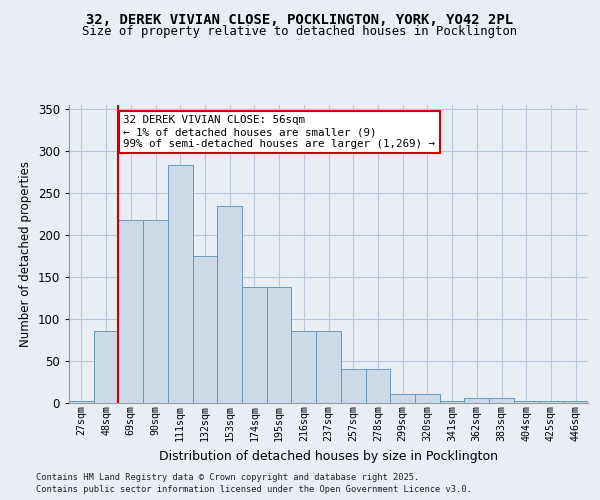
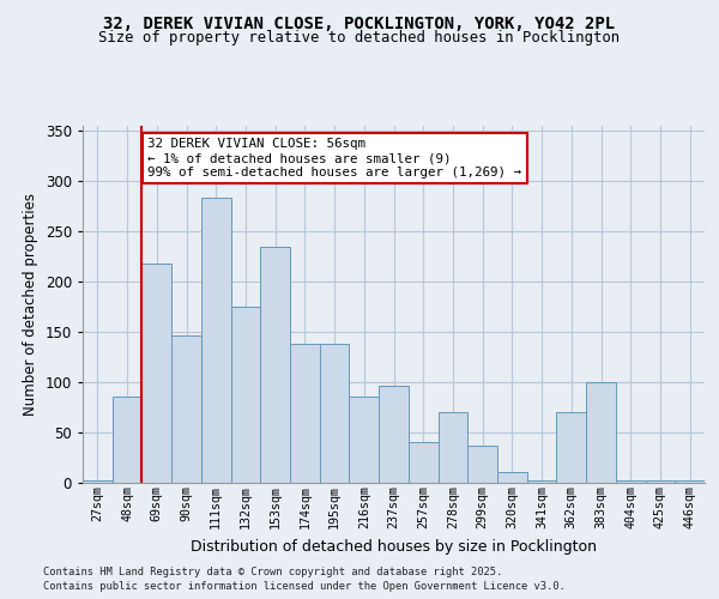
90sqm: 218 -> 146
237sqm: 85 -> 96
278sqm: 40 -> 70
299sqm: 10 -> 36
362sqm: 5 -> 70
383sqm: 5 -> 100
